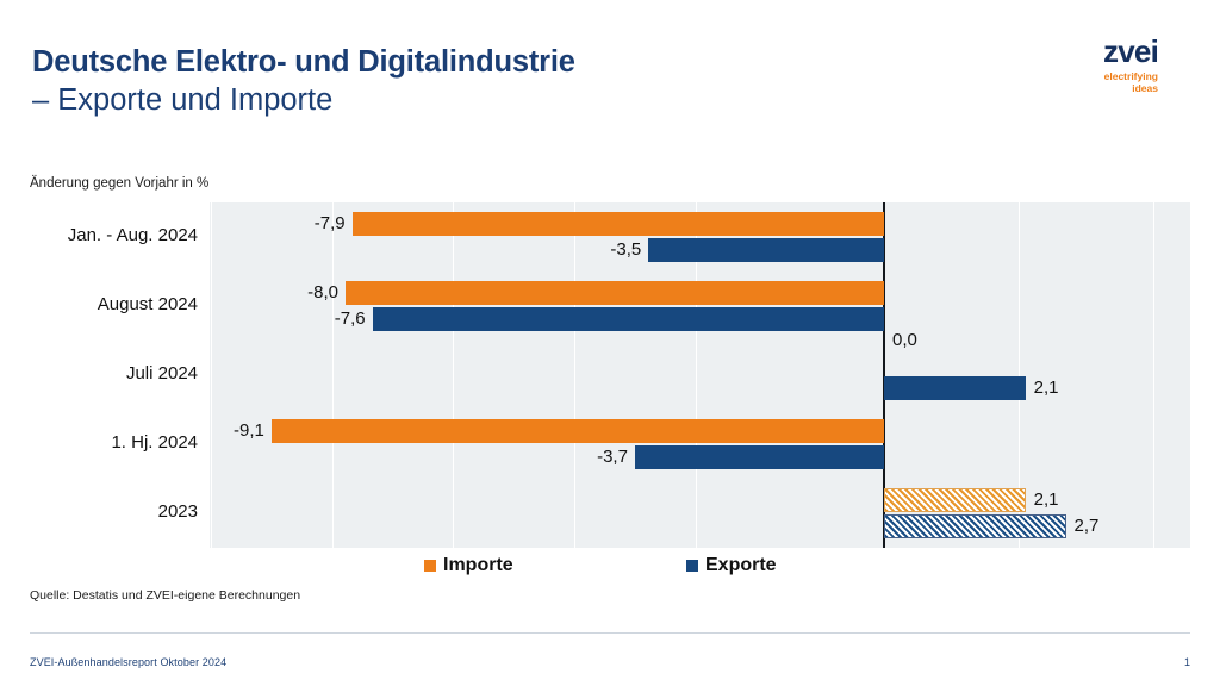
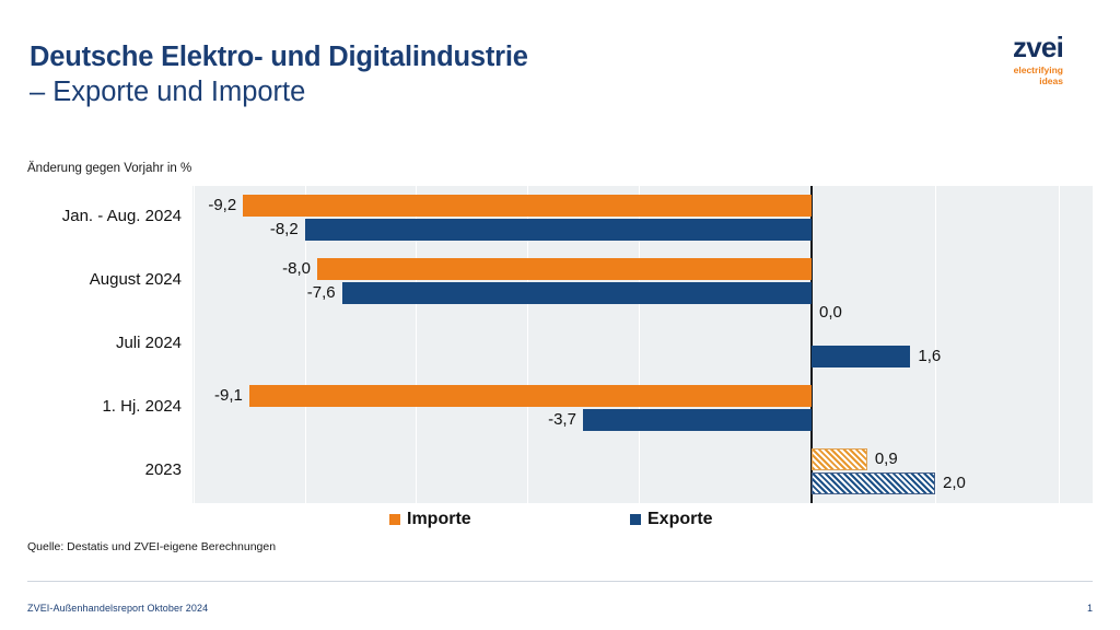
Importe/Jan. - Aug. 2024: -7,9 -> -9,2
Exporte/Jan. - Aug. 2024: -3,5 -> -8,2
Exporte/Juli 2024: 2,1 -> 1,6
Importe/2023: 2,1 -> 0,9
Exporte/2023: 2,7 -> 2,0
